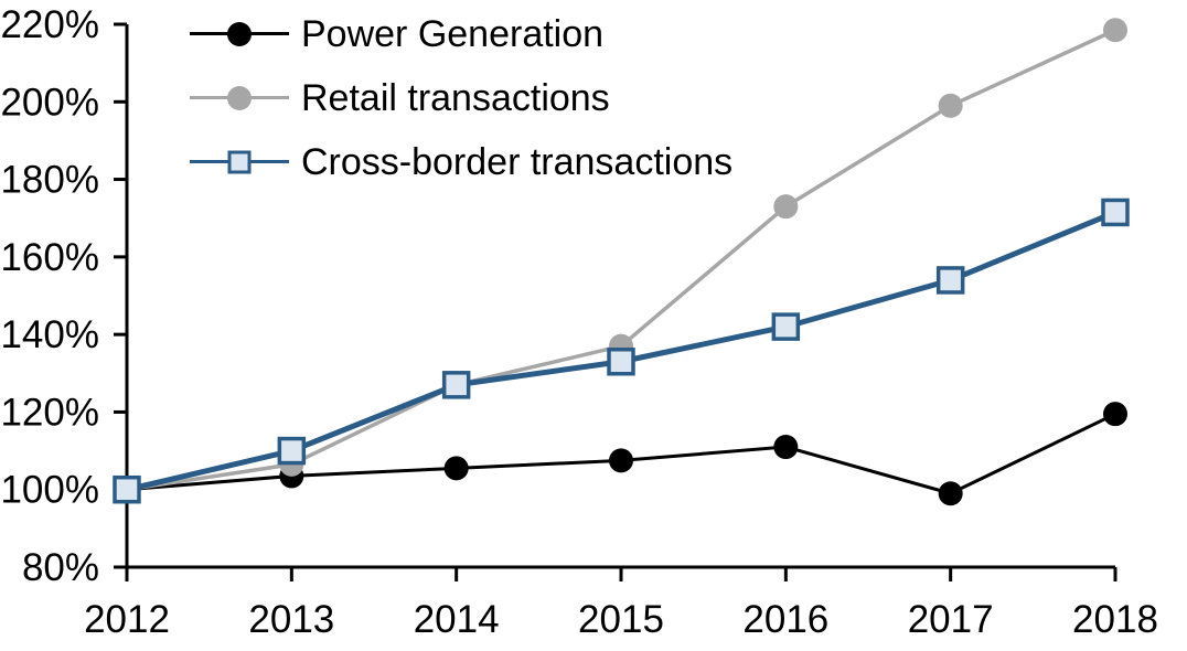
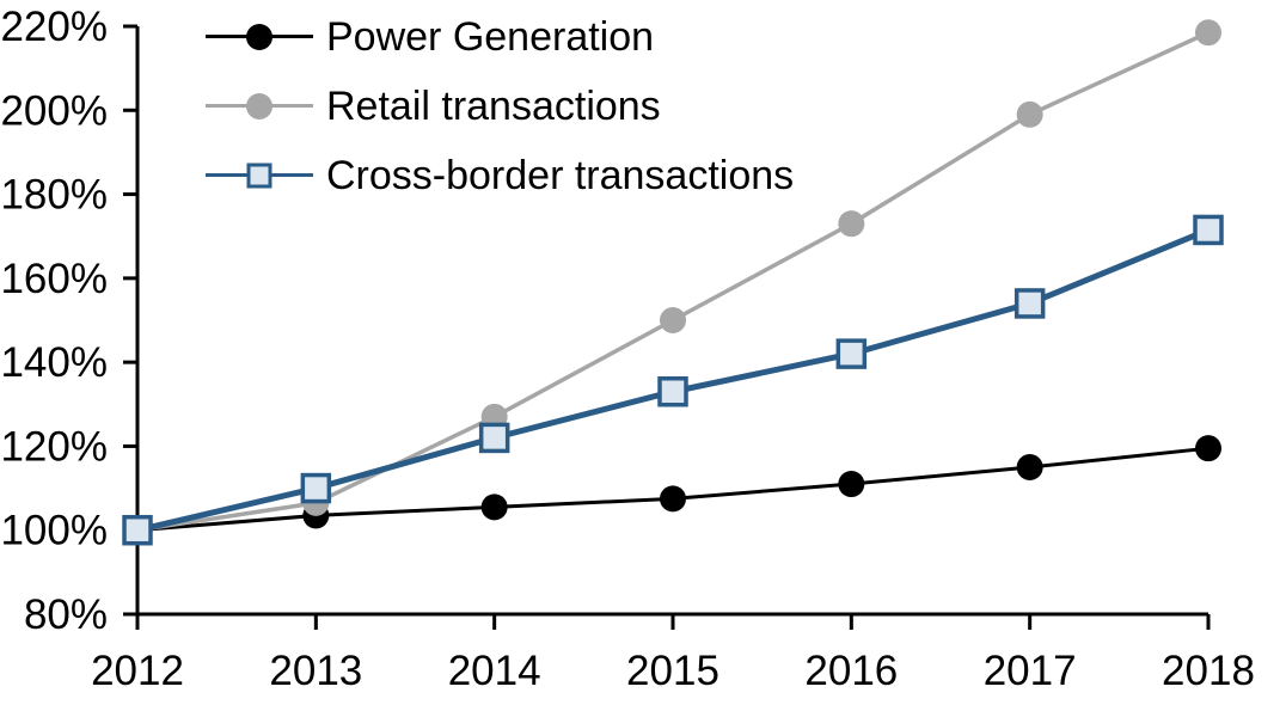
Cross-border transactions/2014: 127% -> 122%
Retail transactions/2015: 137% -> 150%
Power Generation/2017: 99% -> 115%
